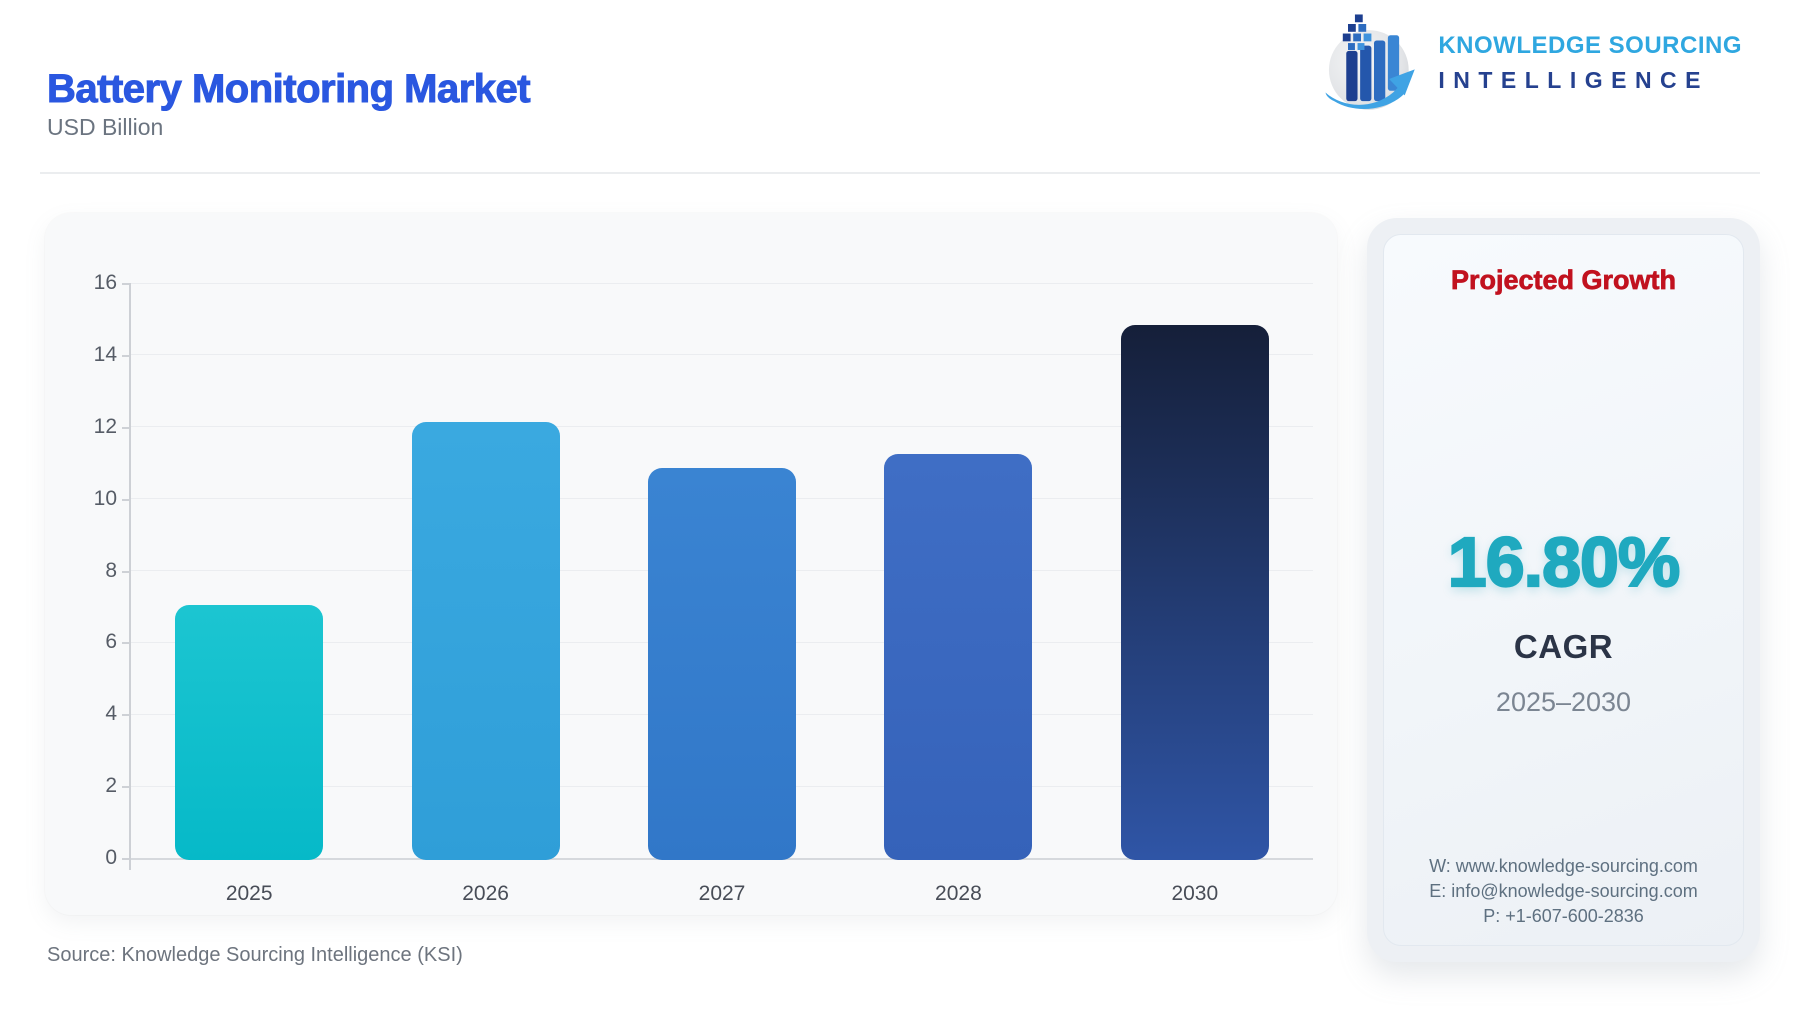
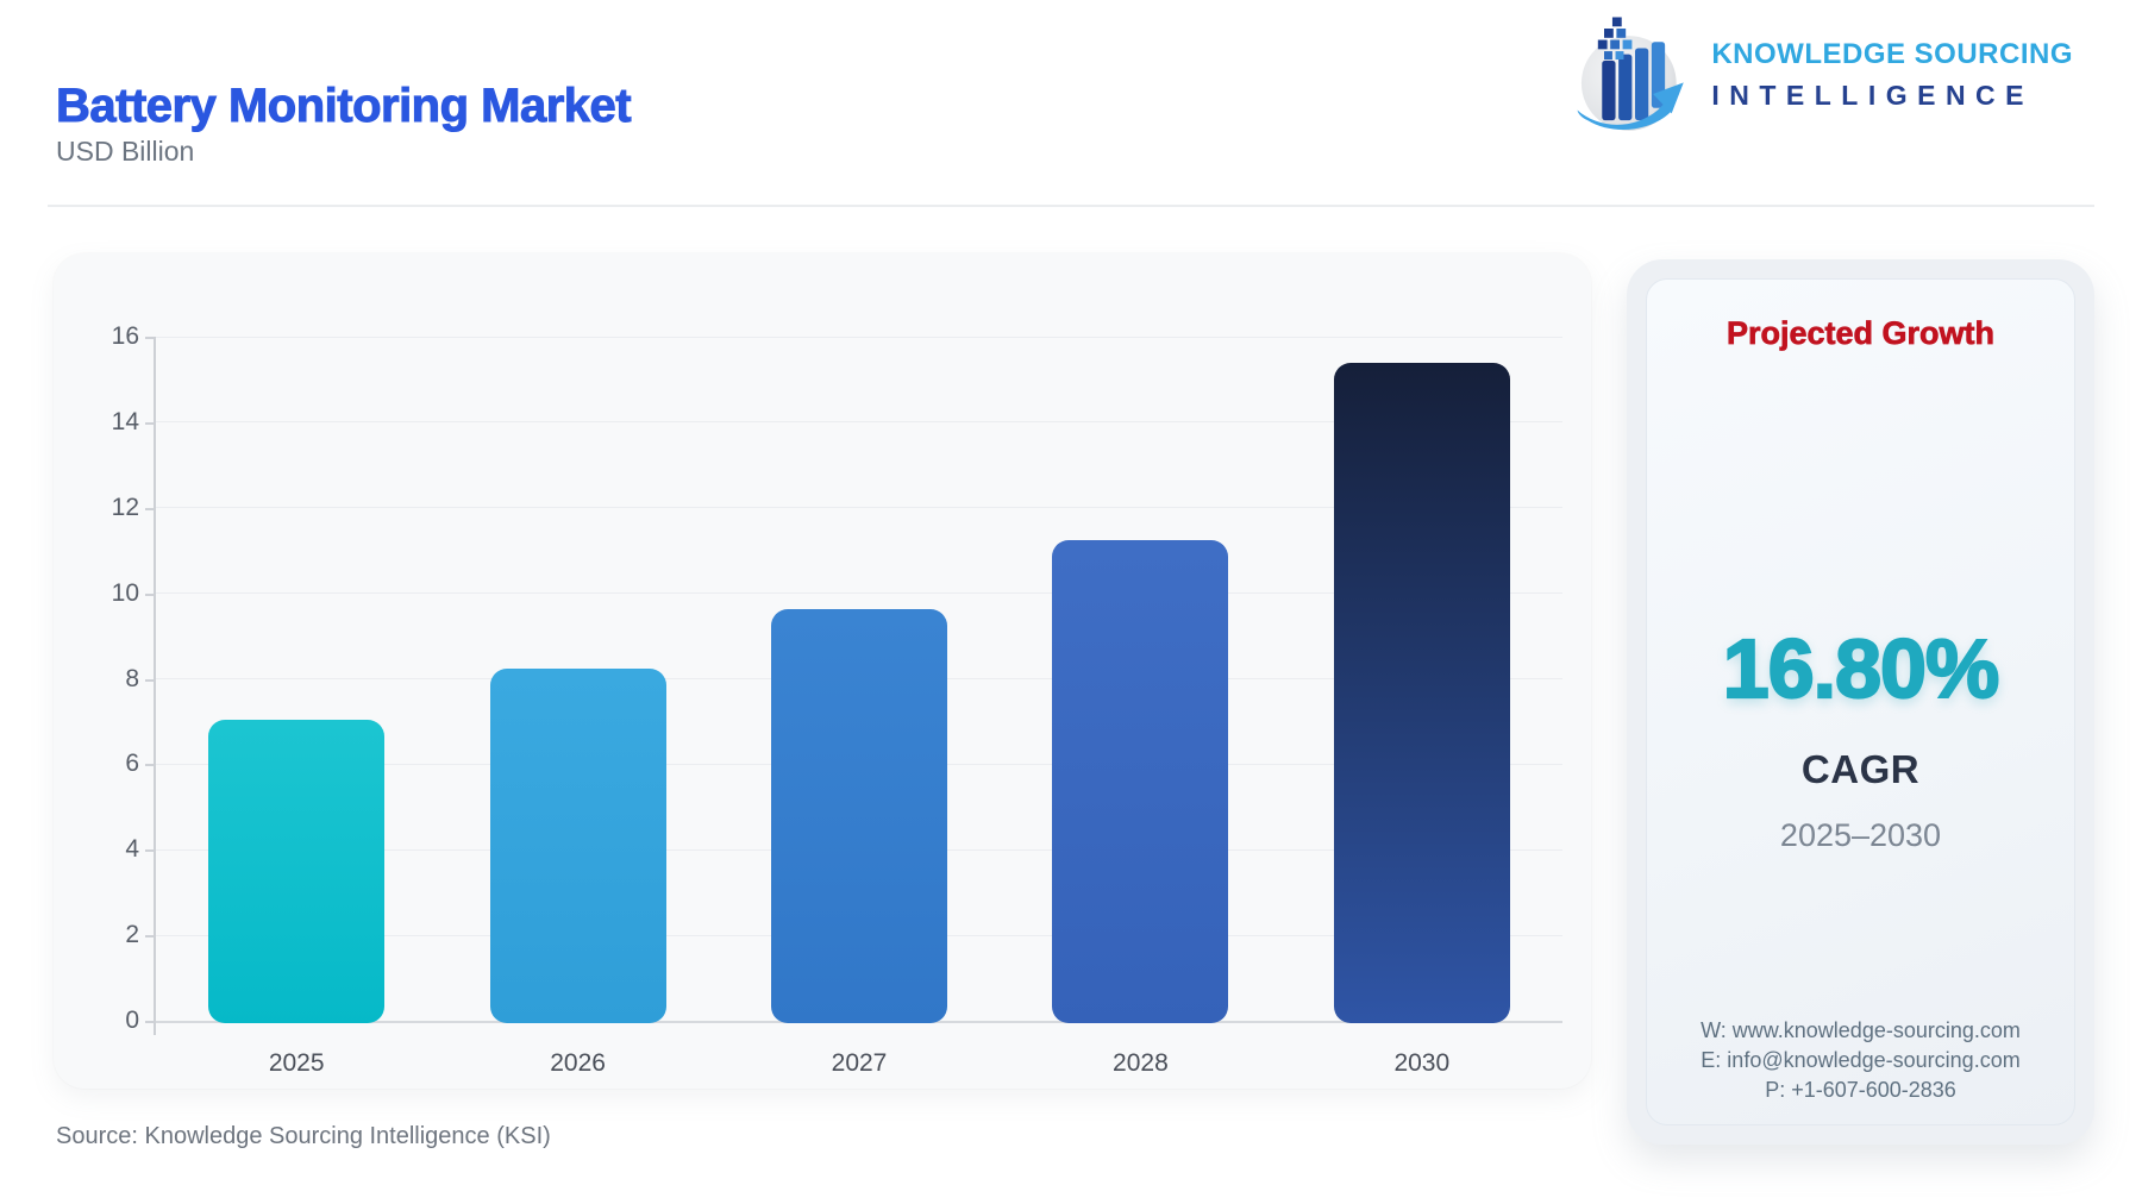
2026: 12.2 -> 8.3
2027: 10.9 -> 9.7
2030: 14.9 -> 15.4
